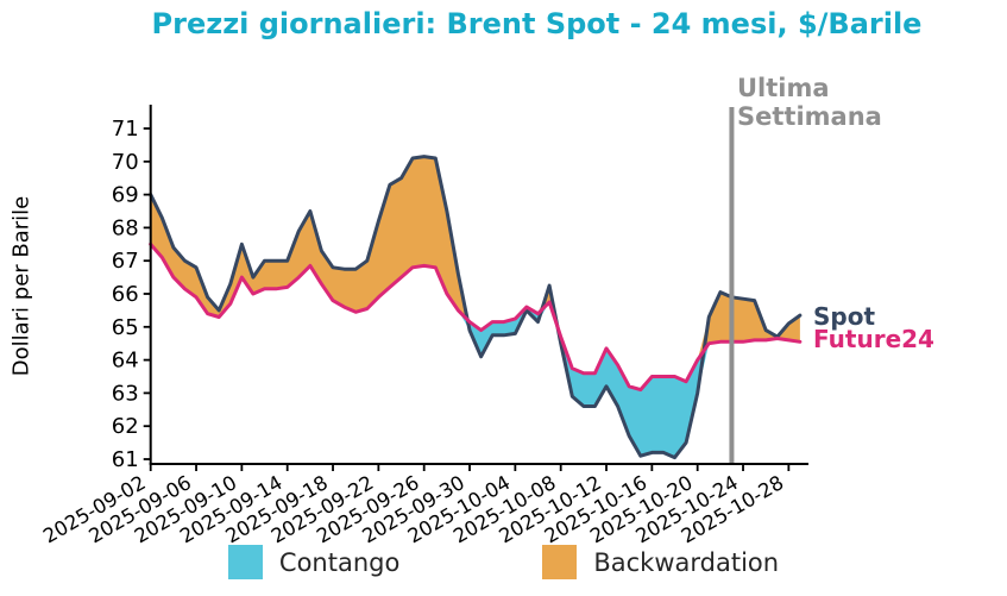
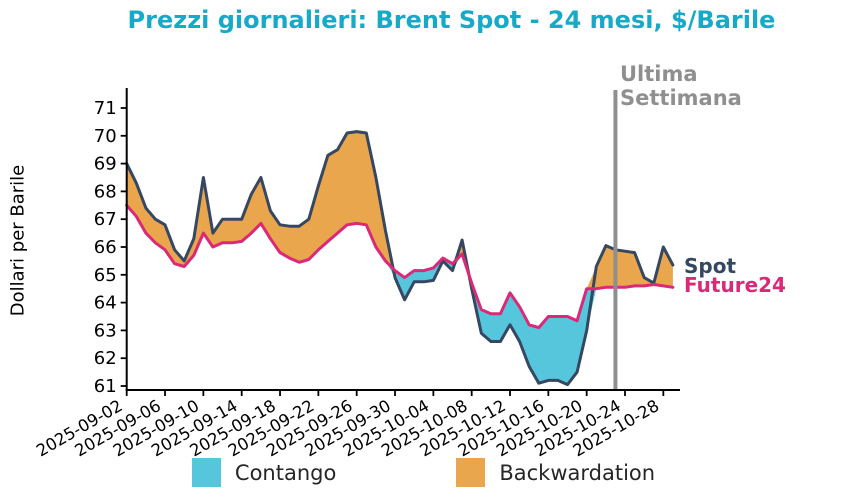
Spot/2025-09-10: 67.5 -> 68.5
Future24/2025-10-20: 64.0 -> 64.5
Spot/2025-10-28: 65.1 -> 66.0
